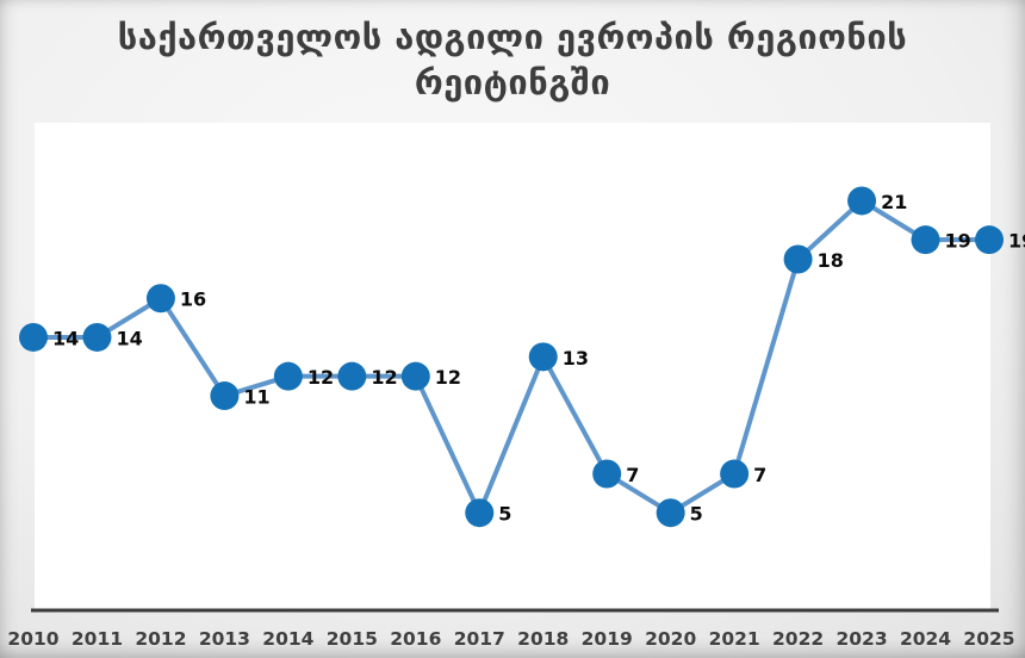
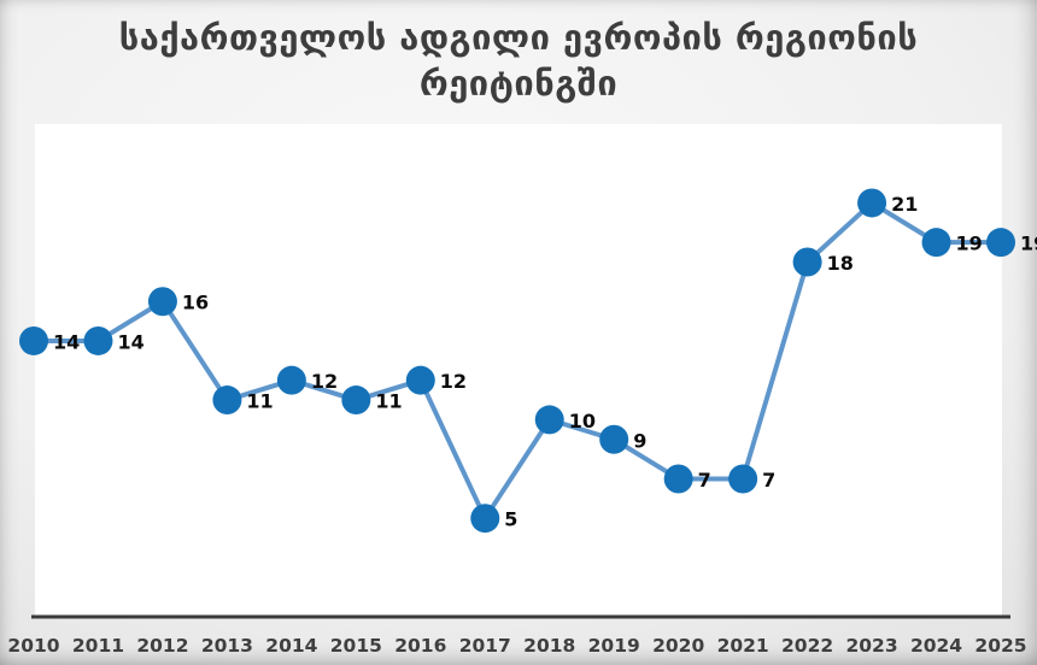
2015: 12 -> 11
2018: 13 -> 10
2019: 7 -> 9
2020: 5 -> 7
